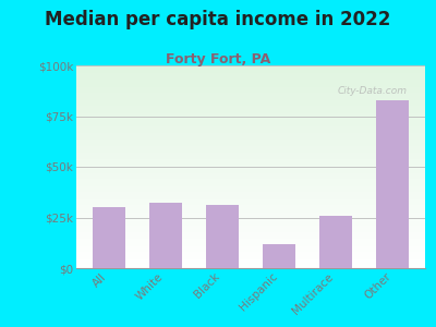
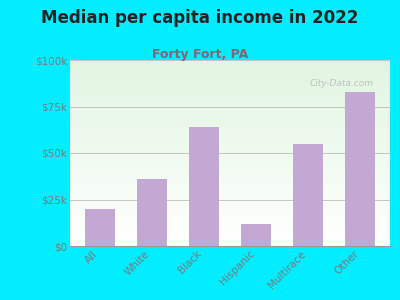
All: $30k -> $20k
White: $32k -> $36k
Black: $31k -> $64k
Multirace: $26k -> $55k
